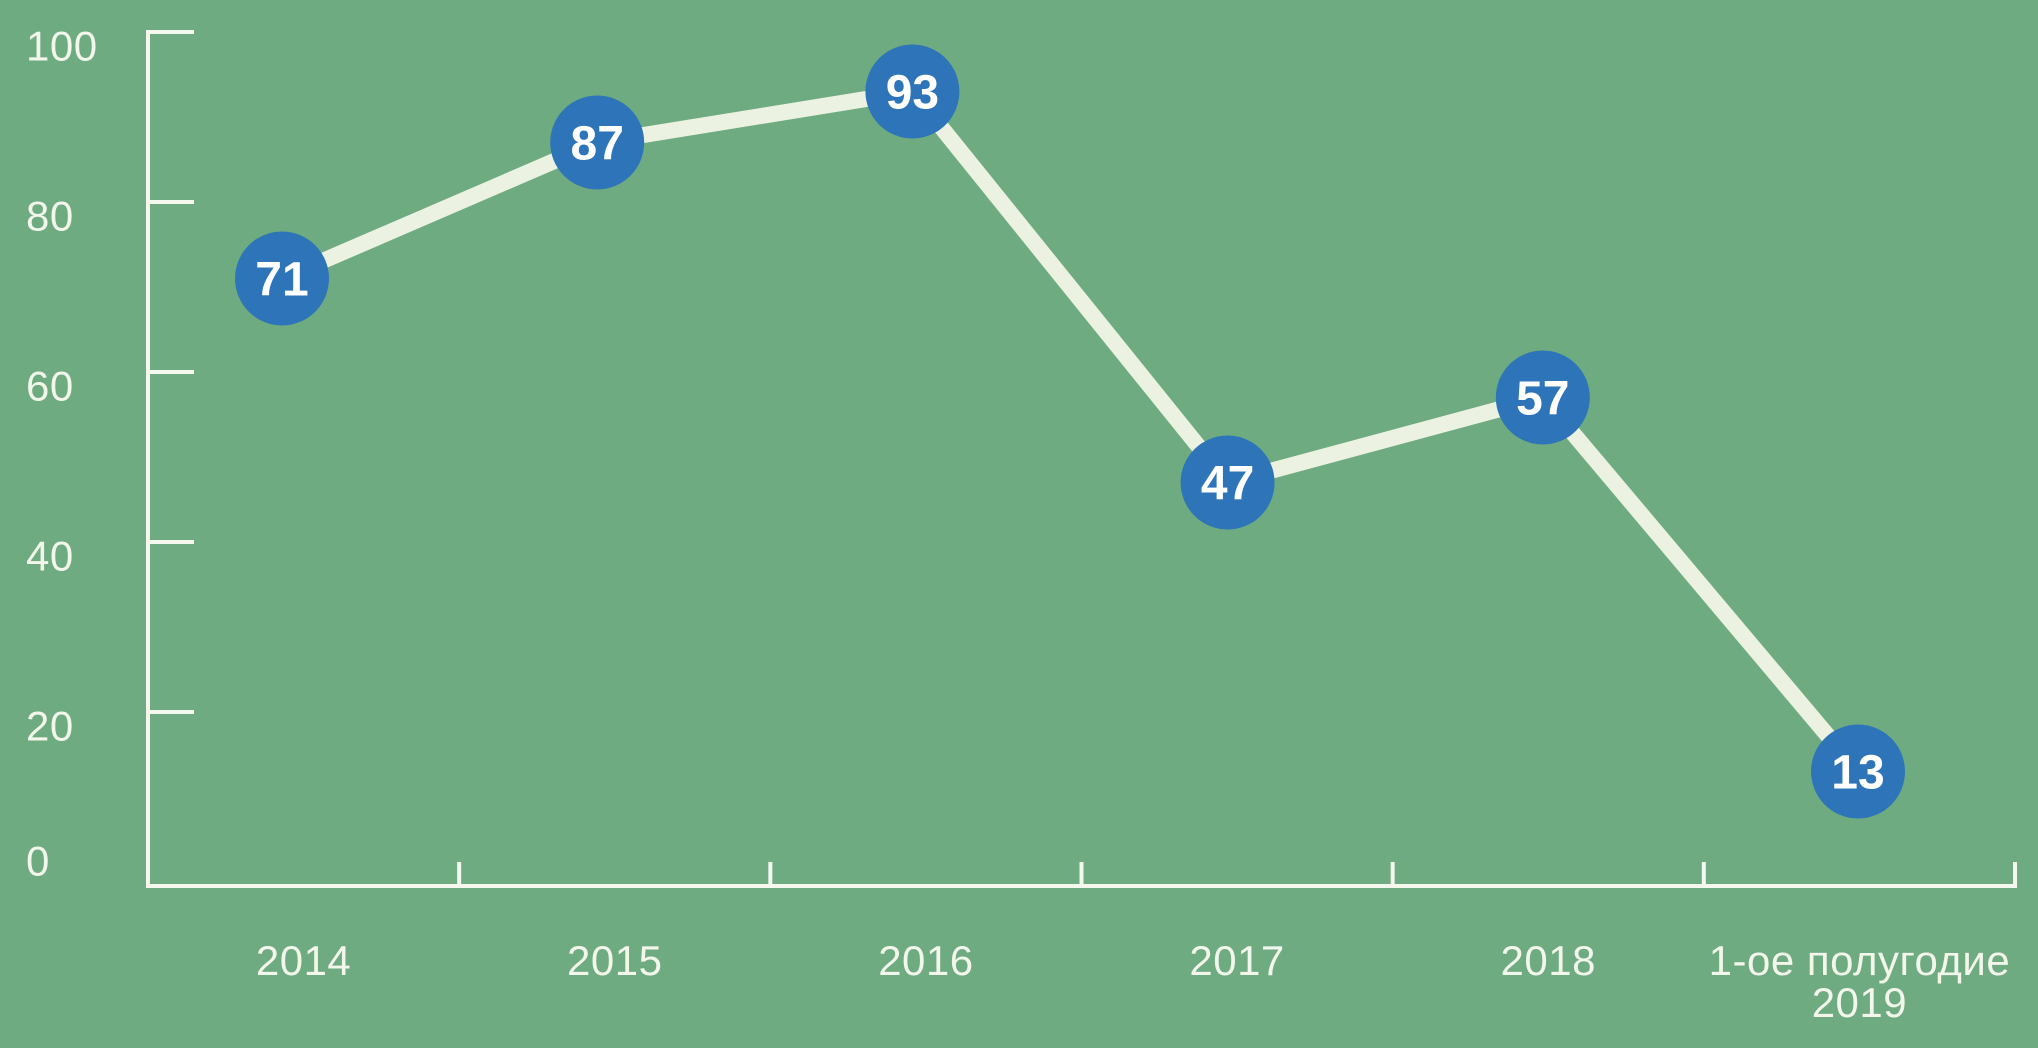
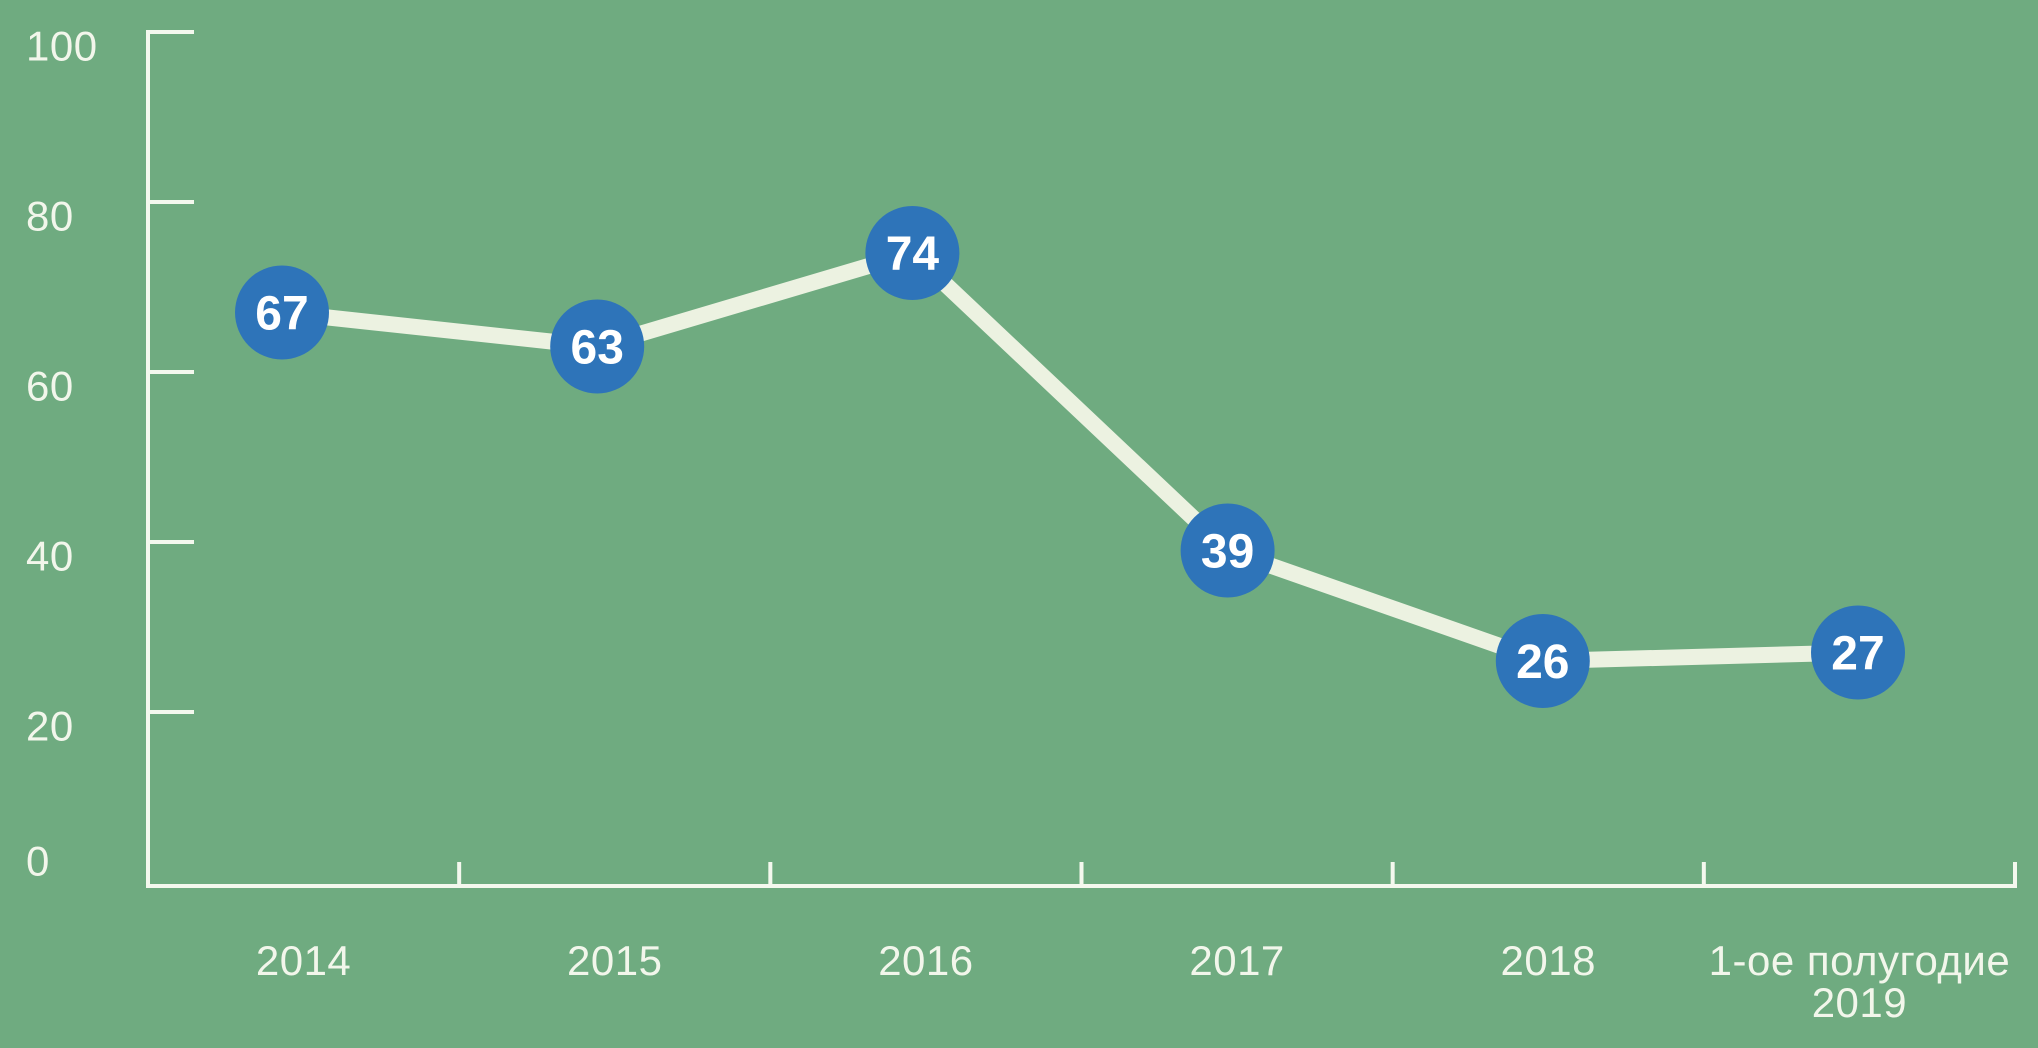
2014: 71 -> 67
2015: 87 -> 63
2016: 93 -> 74
2017: 47 -> 39
2018: 57 -> 26
1-ое полугодие 2019: 13 -> 27
